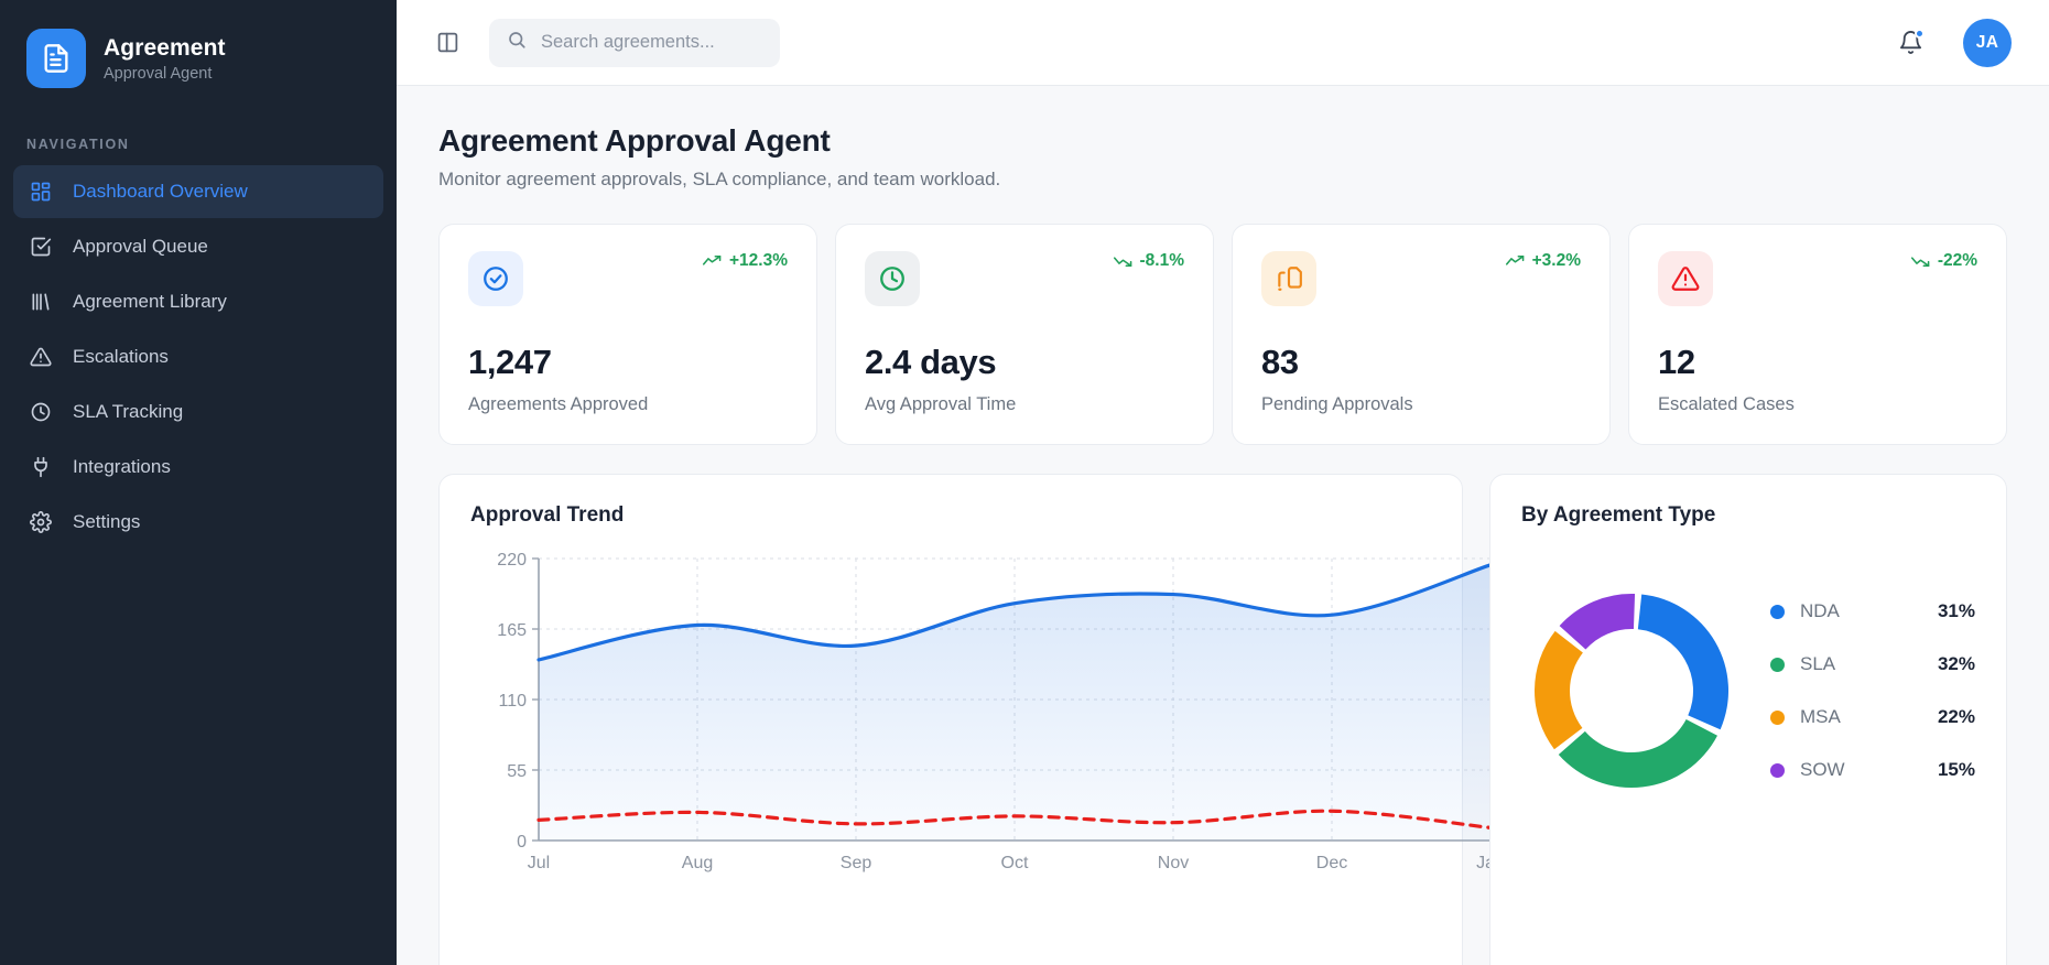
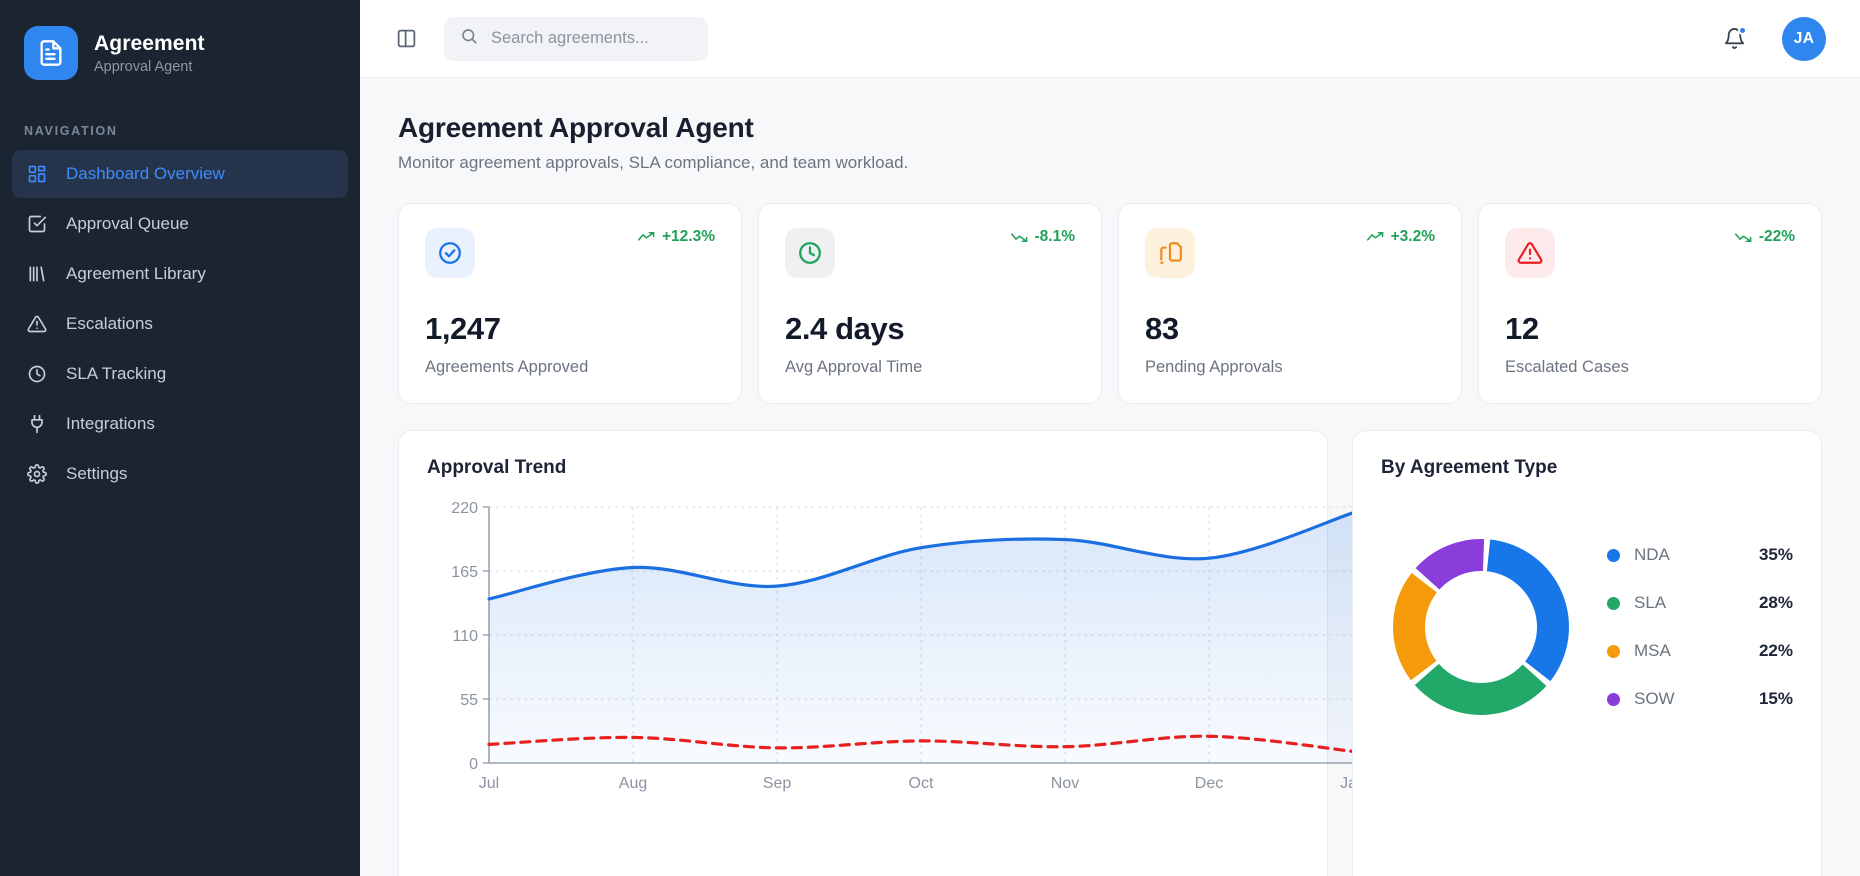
By Agreement Type/NDA: 31% -> 35%
By Agreement Type/SLA: 32% -> 28%
